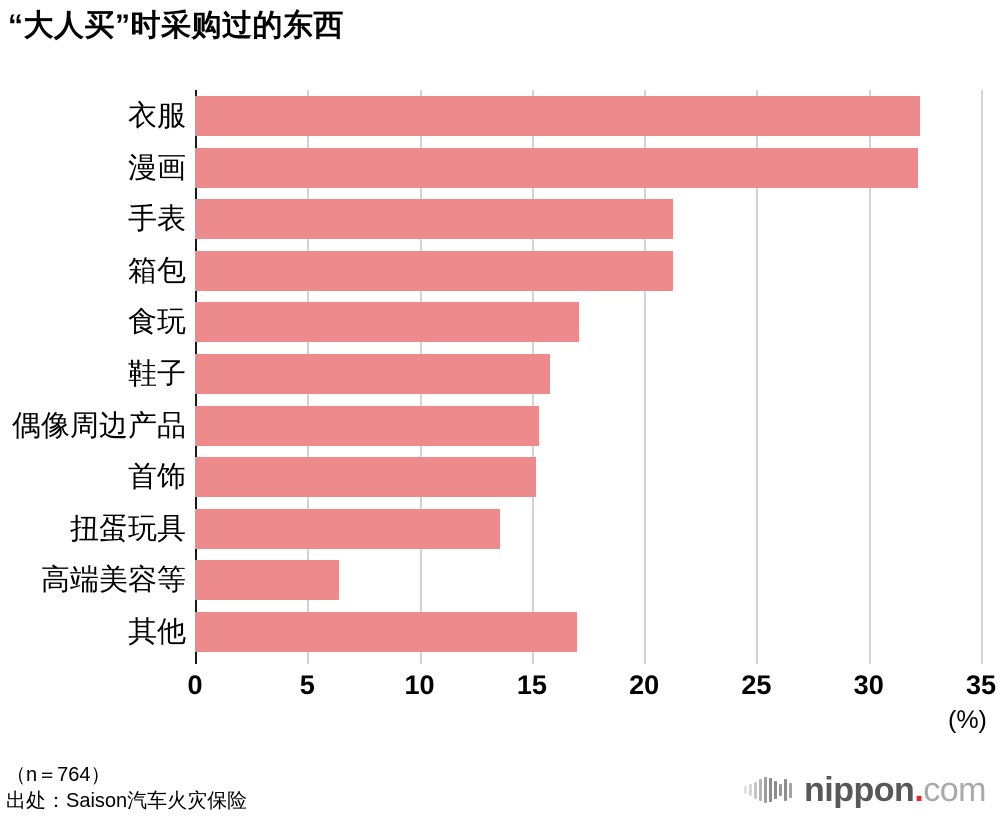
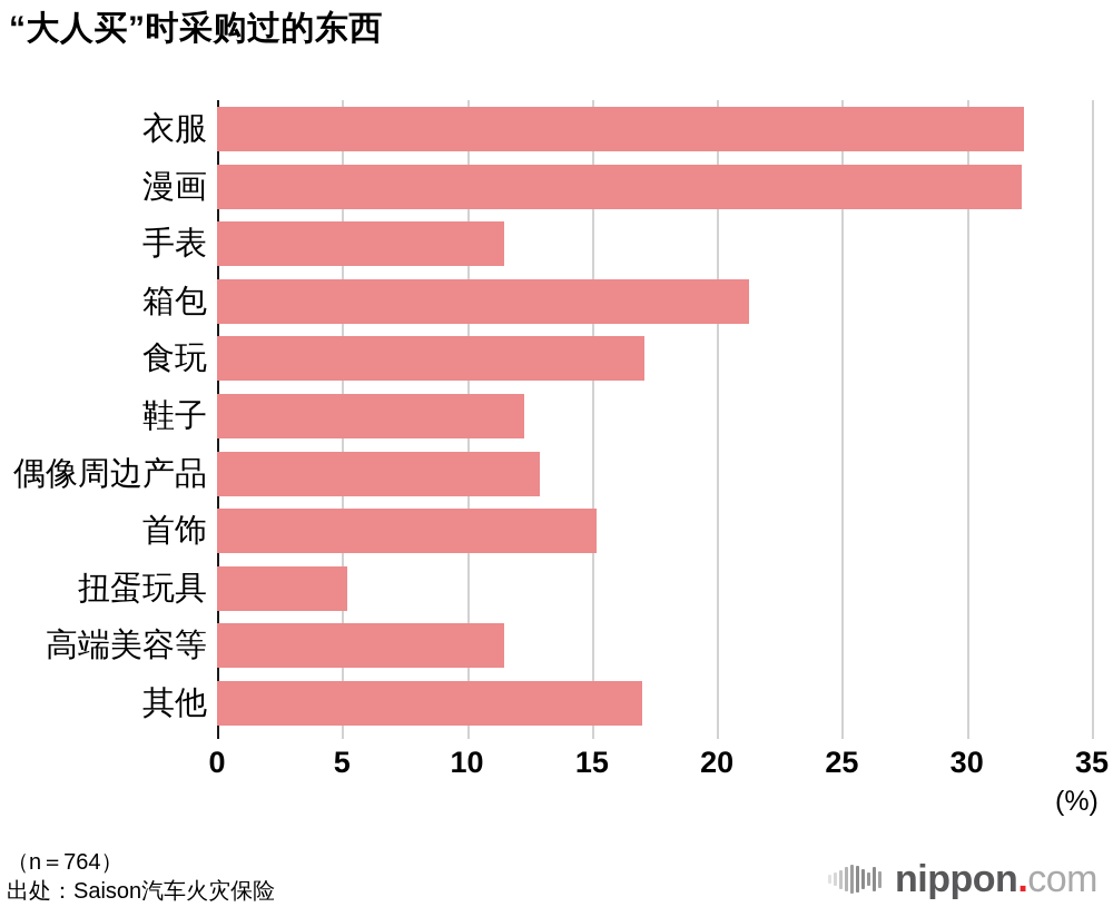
手表: 21.3 -> 11.5
鞋子: 15.8 -> 12.3
偶像周边产品: 15.3 -> 12.9
扭蛋玩具: 13.6 -> 5.2
高端美容等: 6.4 -> 11.5
